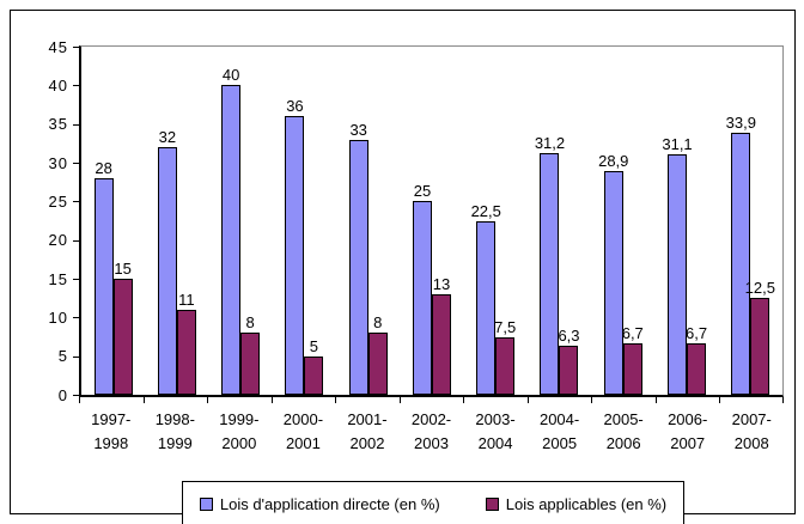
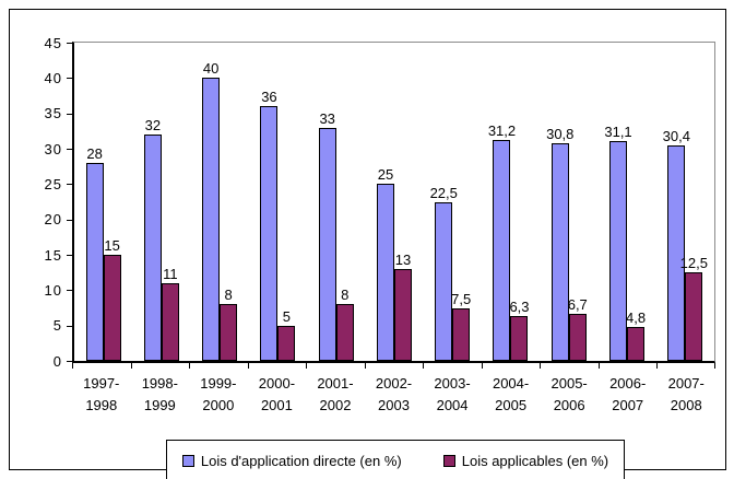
Lois d'application directe (en %)/2005-2006: 28,9 -> 30,8
Lois applicables (en %)/2006-2007: 6,7 -> 4,8
Lois d'application directe (en %)/2007-2008: 33,9 -> 30,4
